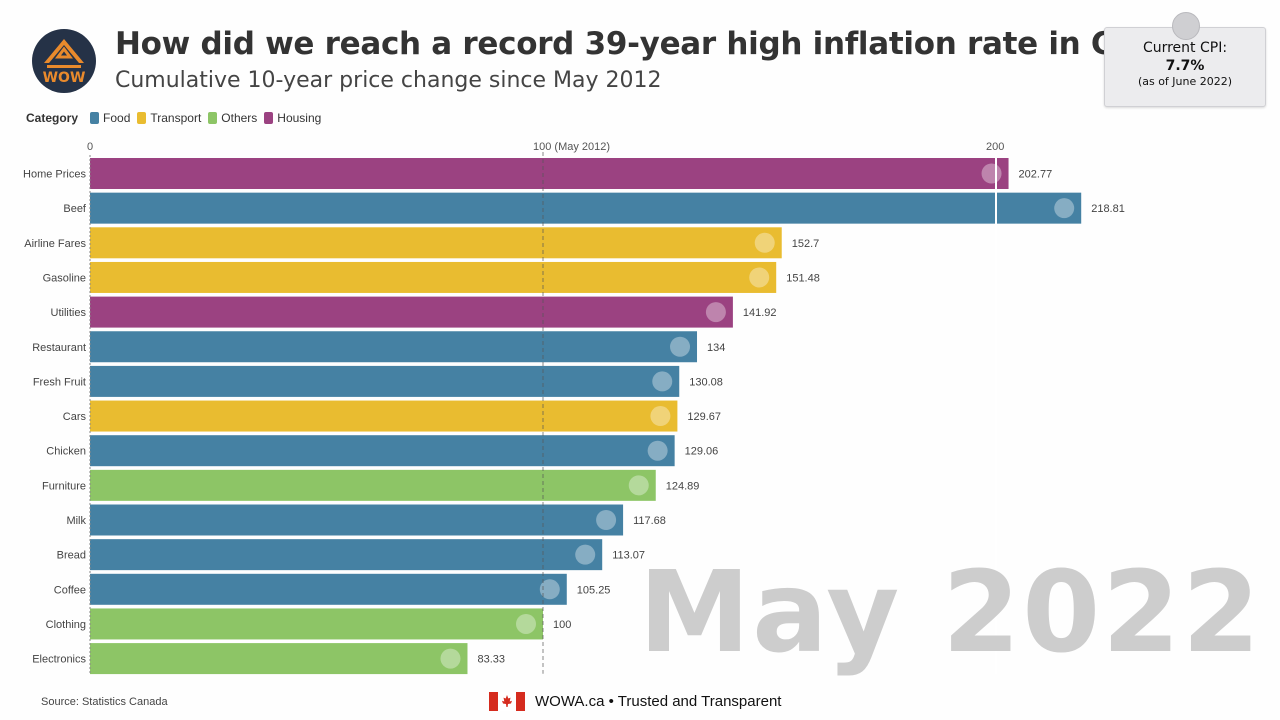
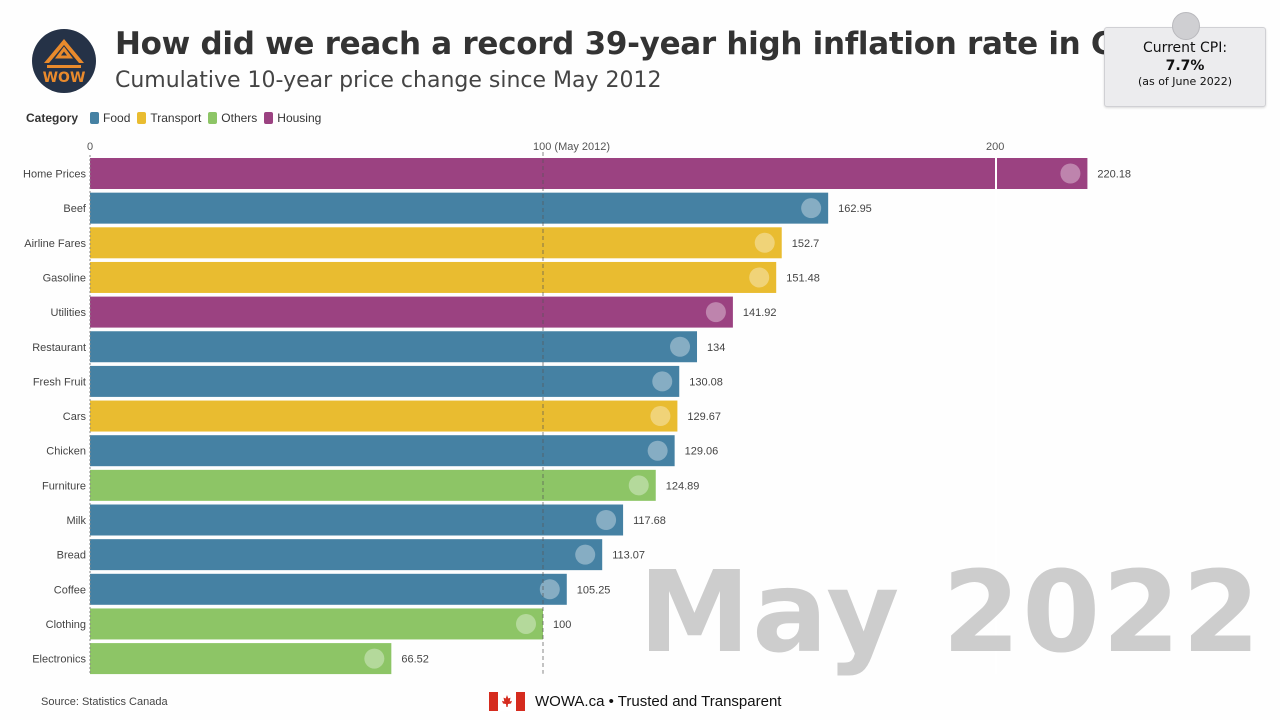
Home Prices: 202.77 -> 220.18
Beef: 218.81 -> 162.95
Electronics: 83.33 -> 66.52
